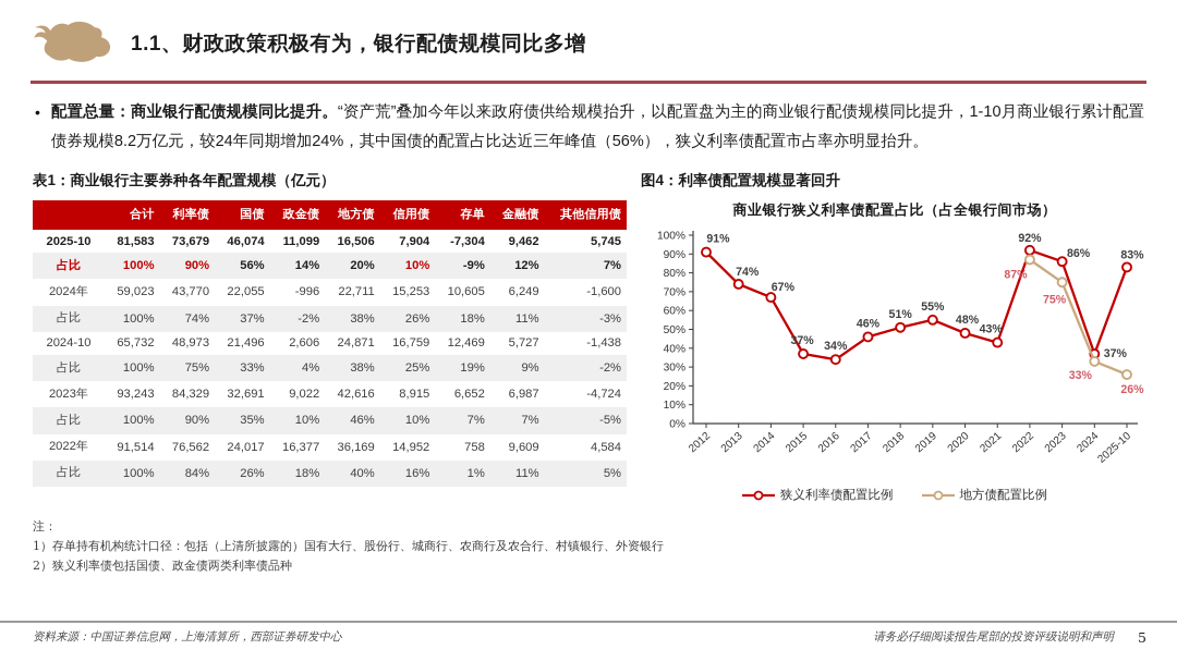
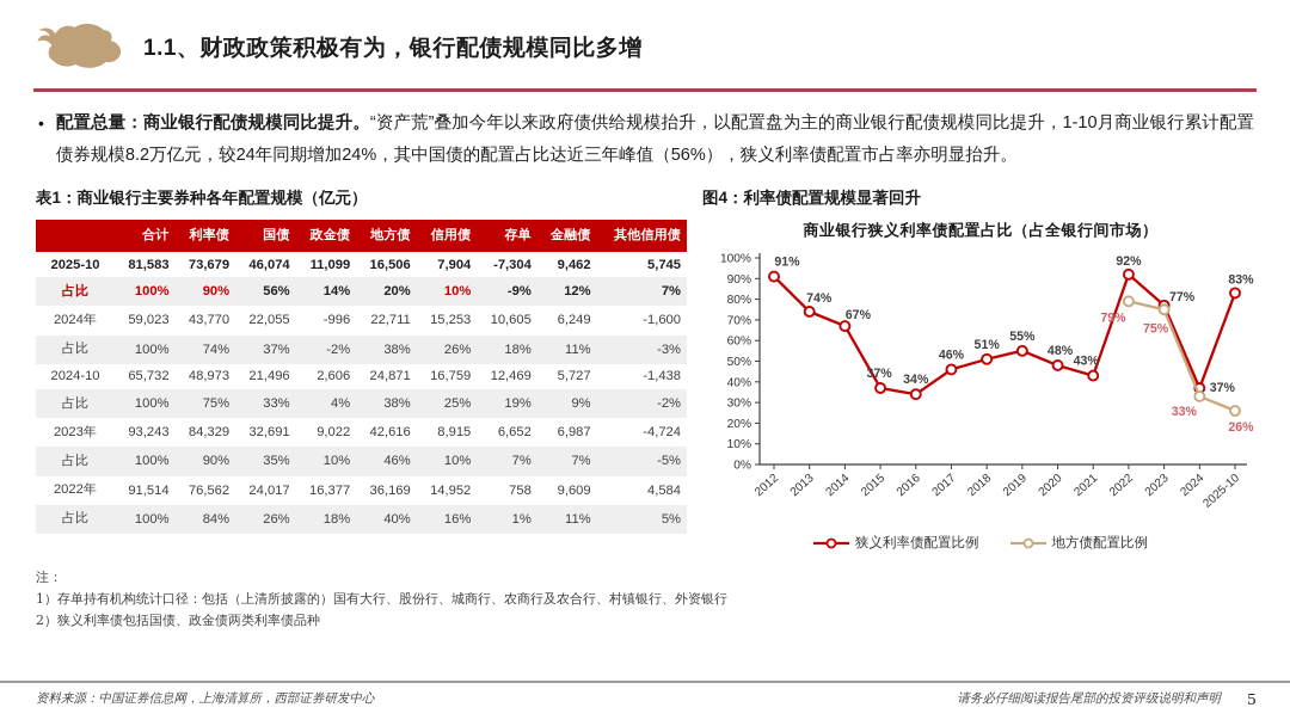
地方债配置比例/2022: 87% -> 79%
狭义利率债配置比例/2023: 86% -> 77%
